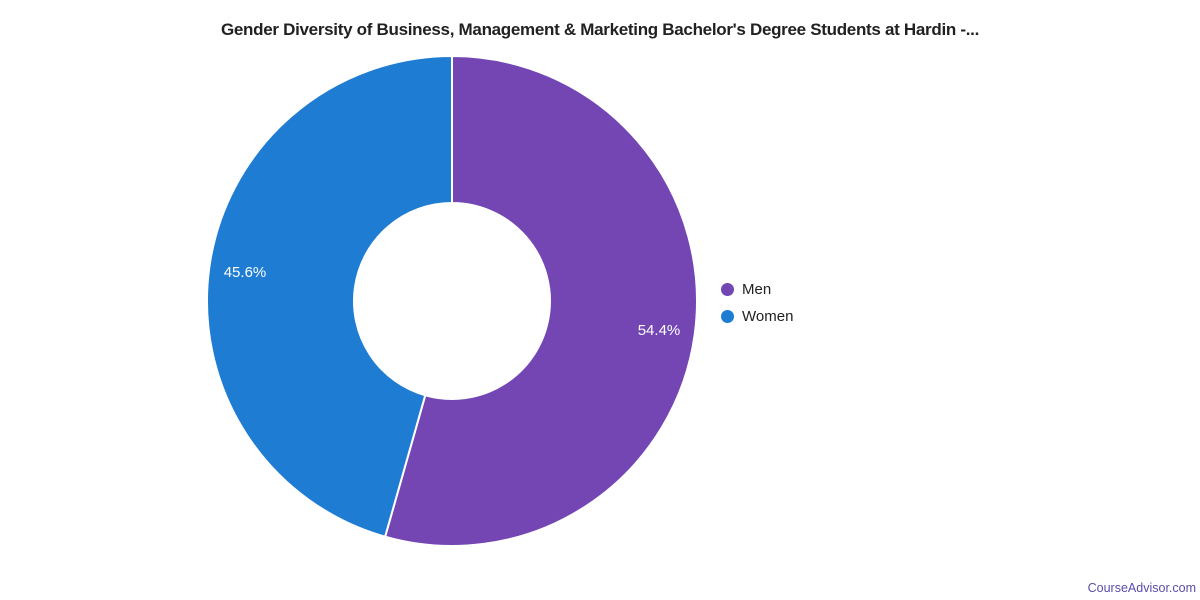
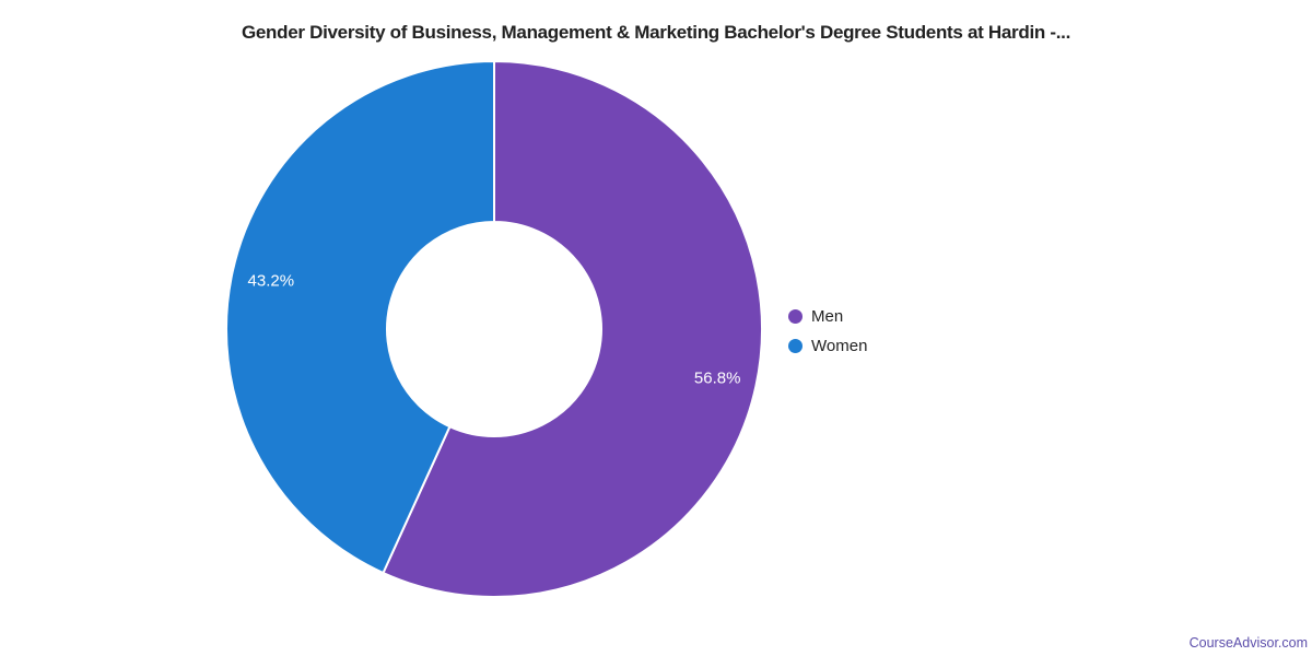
Men: 54.4% -> 56.8%
Women: 45.6% -> 43.2%
